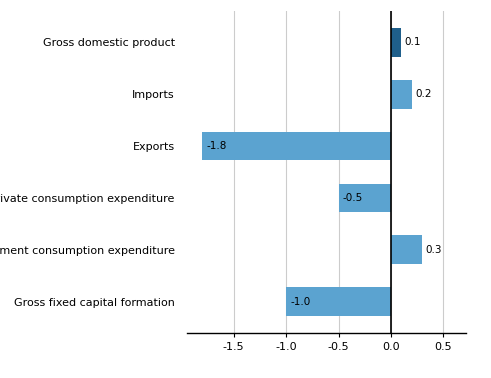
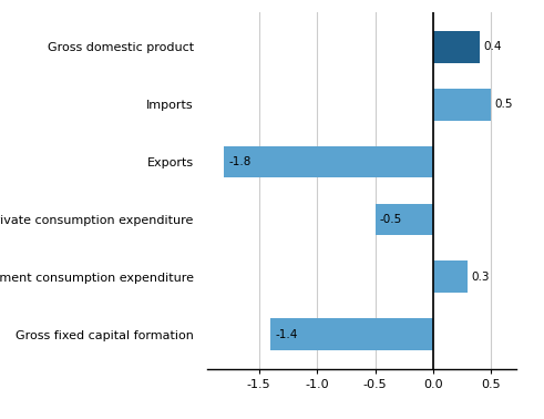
Gross domestic product: 0.1 -> 0.4
Imports: 0.2 -> 0.5
Gross fixed capital formation: -1.0 -> -1.4
